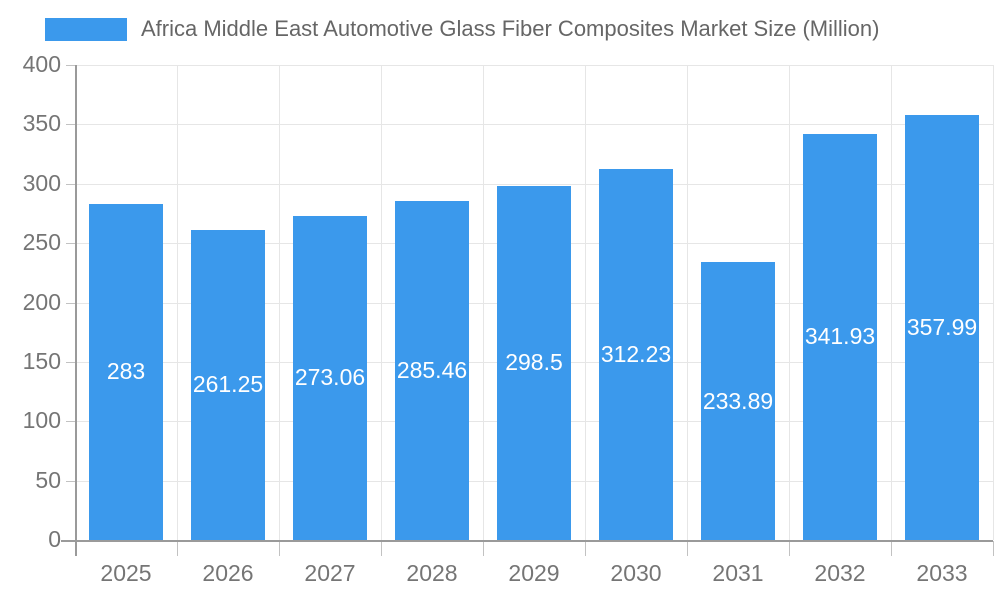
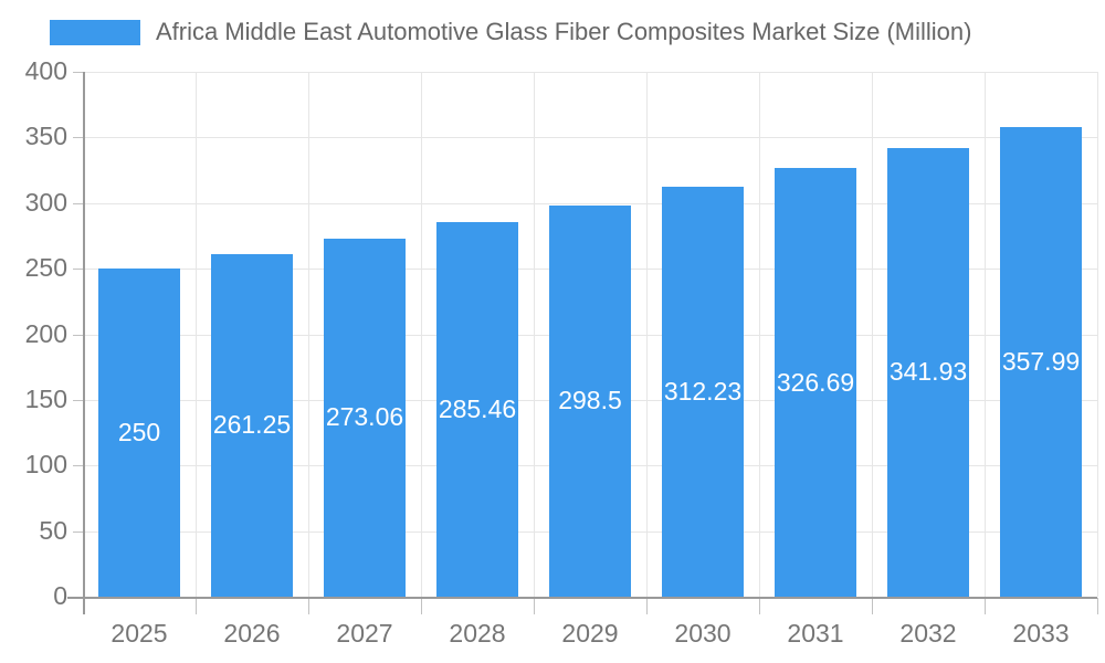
2025: 283 -> 250
2031: 233.89 -> 326.69
